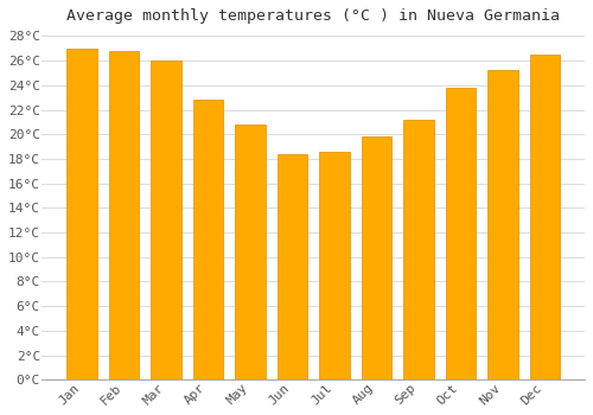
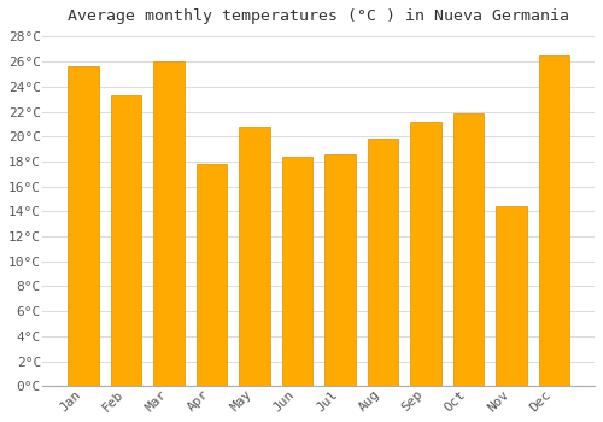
Jan: 27.0°C -> 25.6°C
Feb: 26.8°C -> 23.3°C
Apr: 22.8°C -> 17.8°C
Oct: 23.8°C -> 21.9°C
Nov: 25.2°C -> 14.4°C
